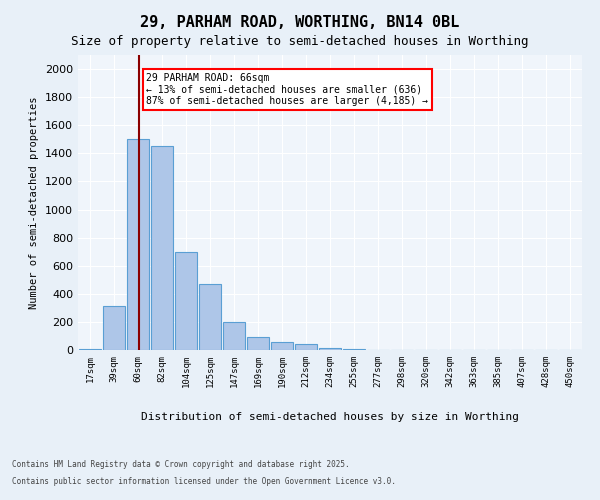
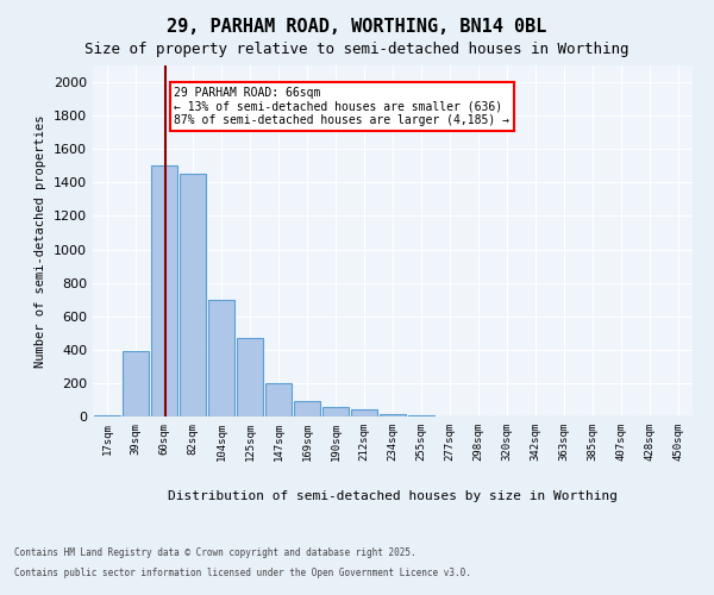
39sqm: 310 -> 390
